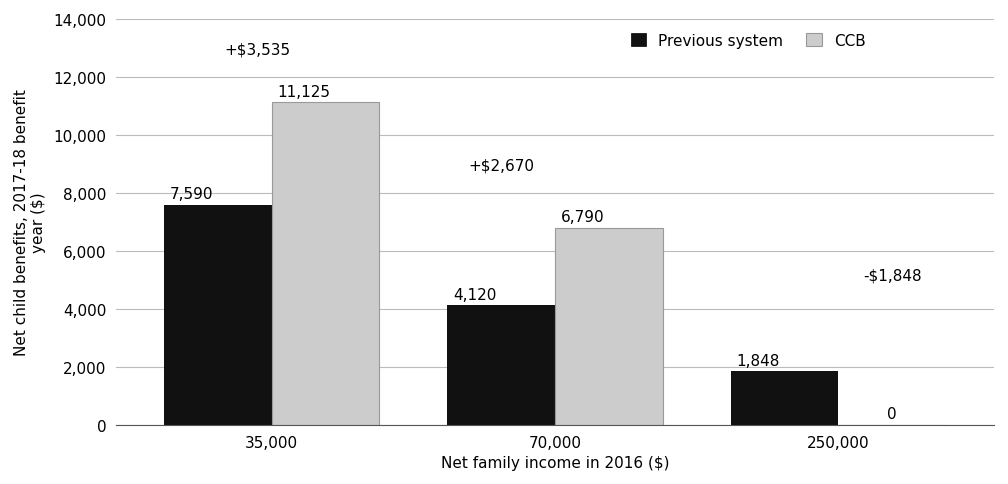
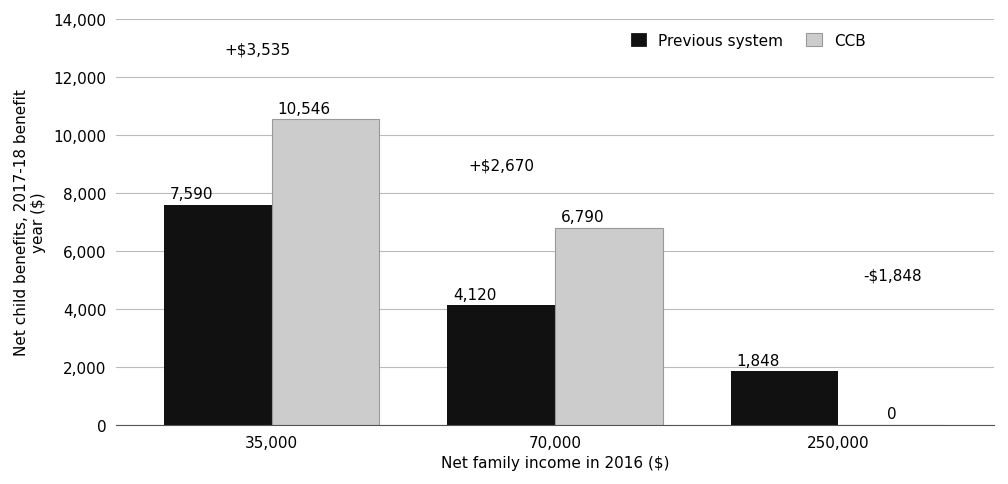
CCB/35,000: 11,125 -> 10,546
